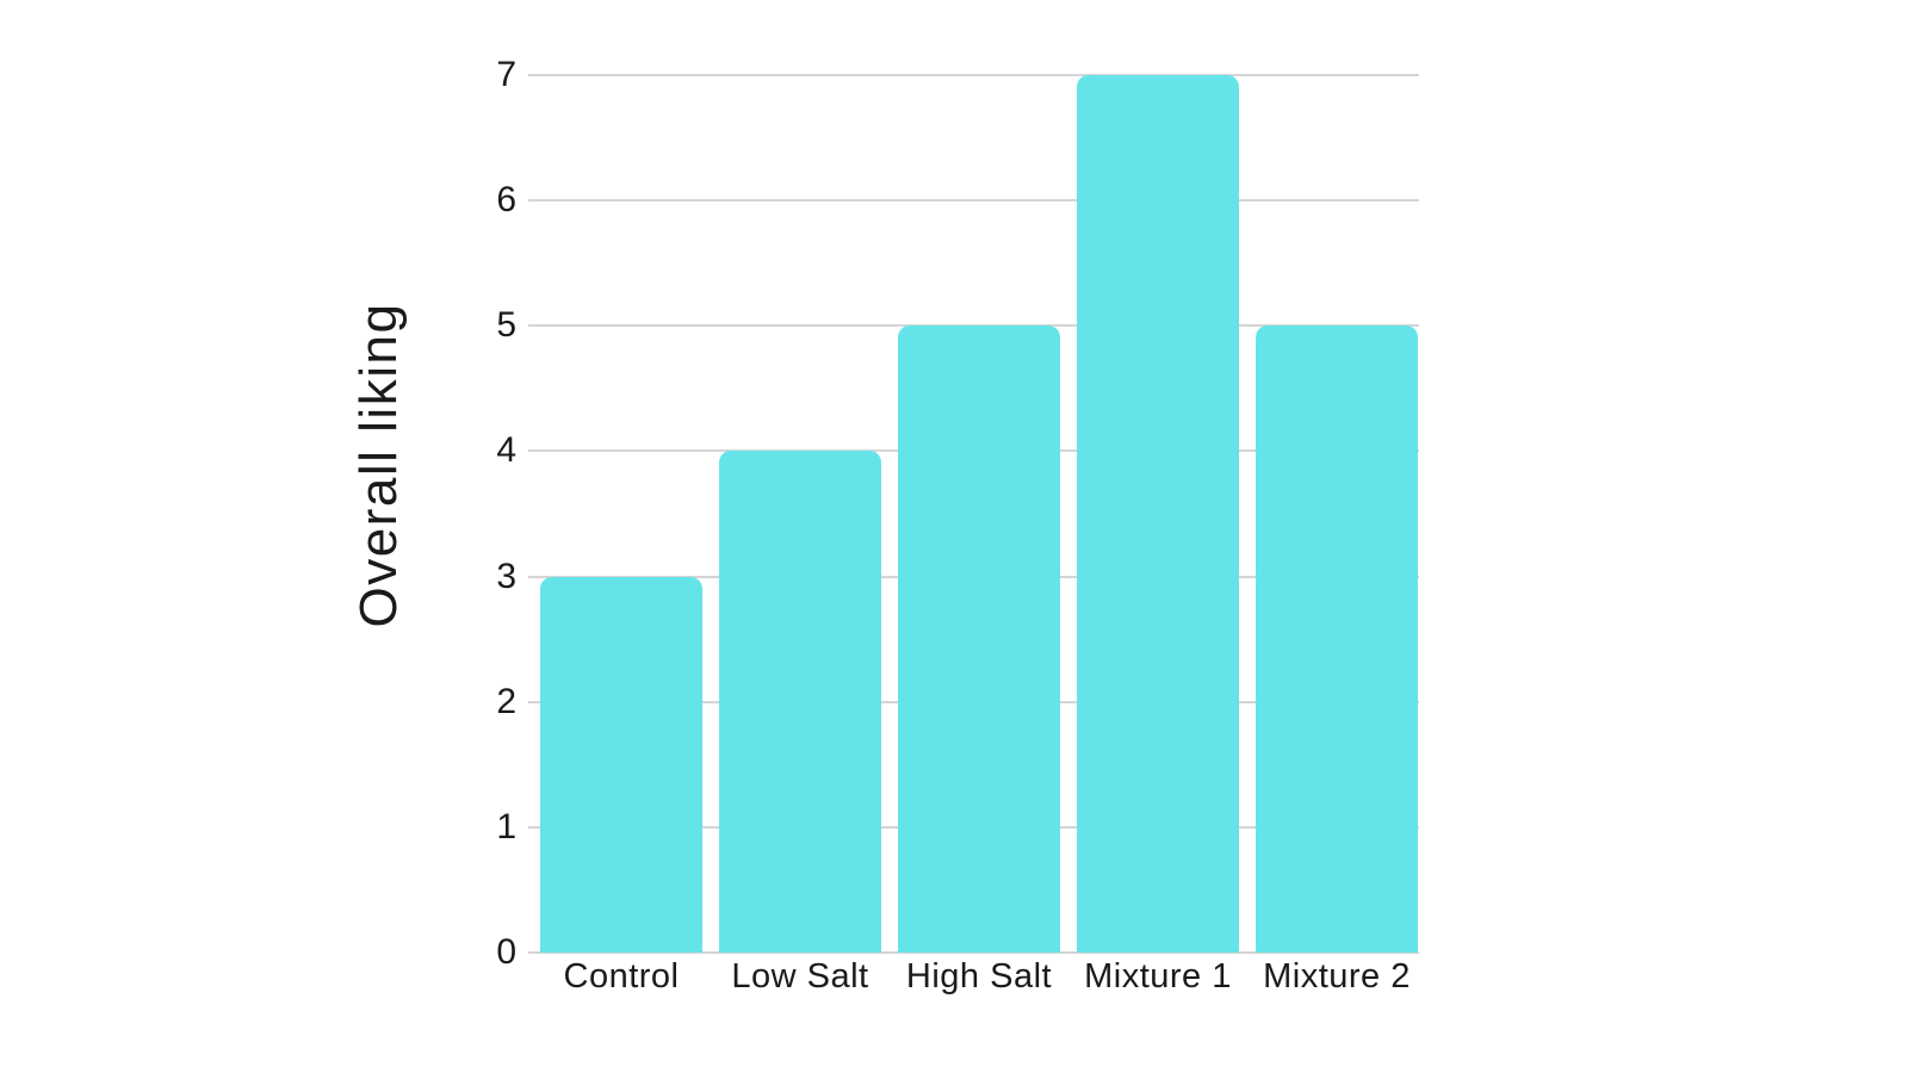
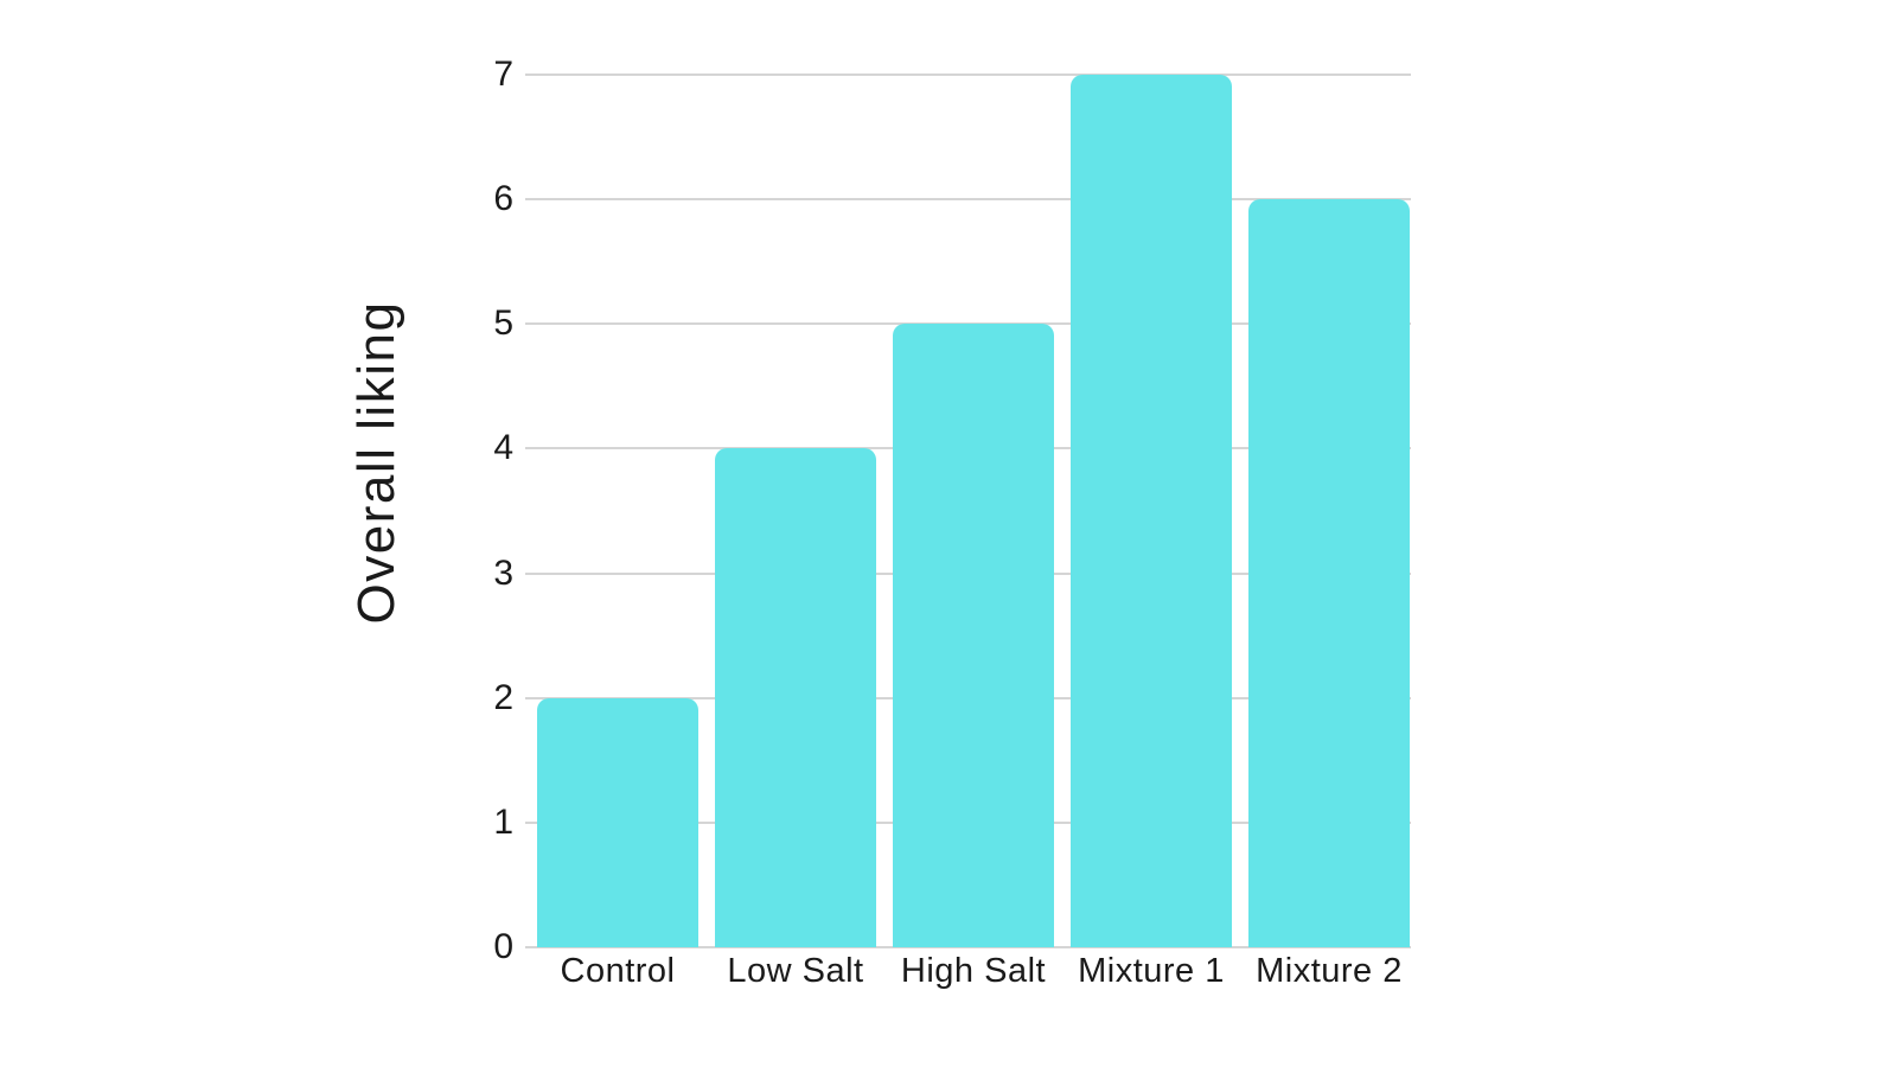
Control: 3 -> 2
Mixture 2: 5 -> 6
